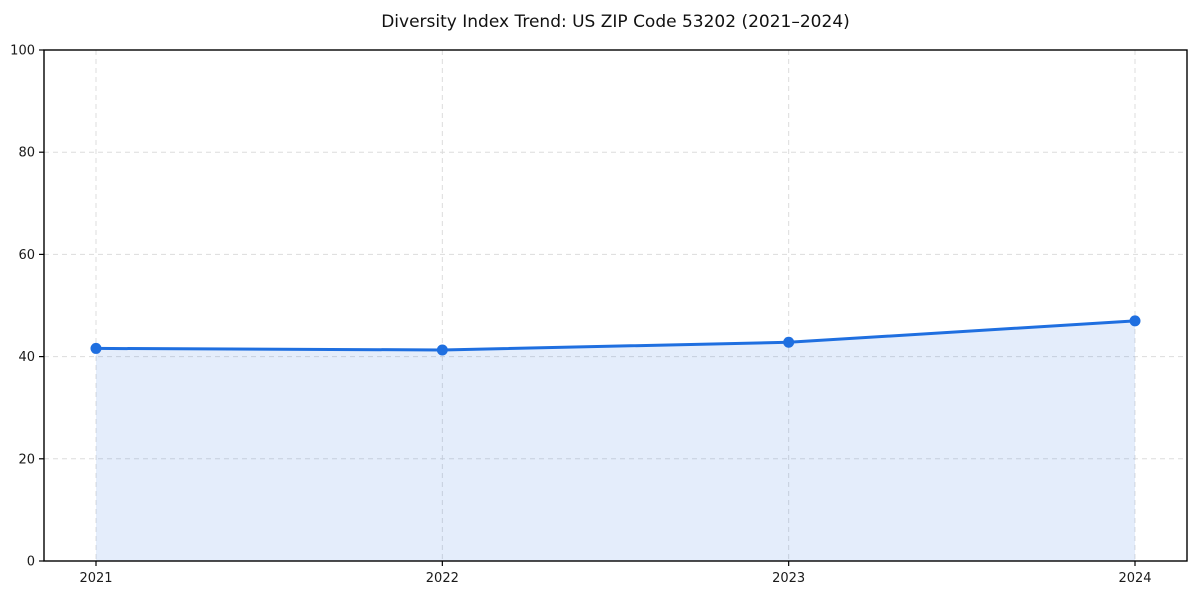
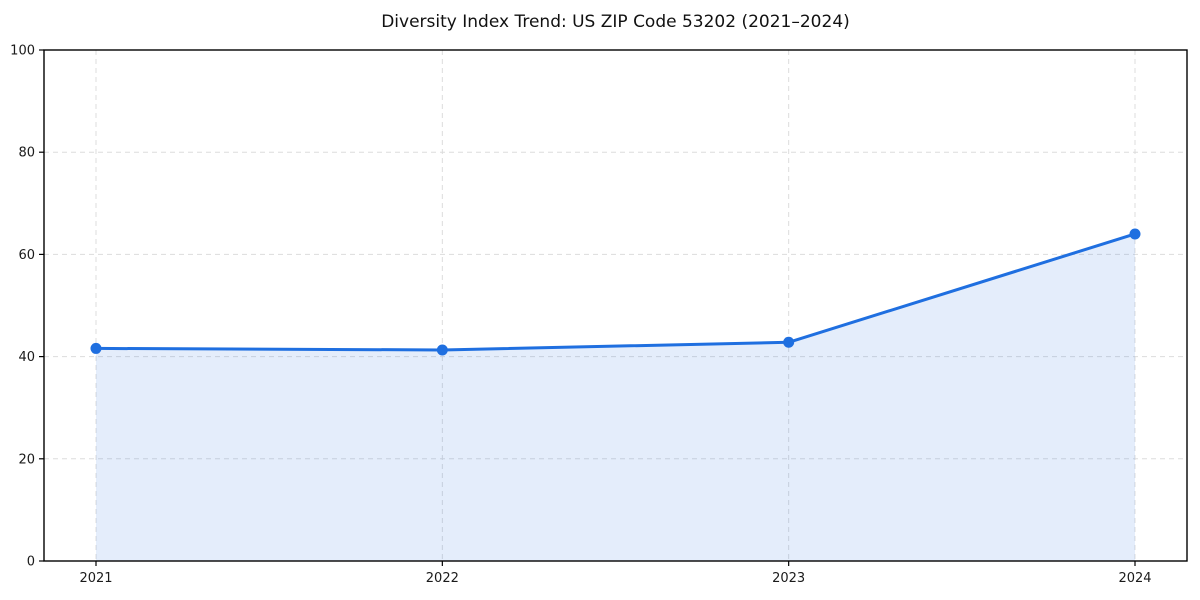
2024: 47 -> 64
